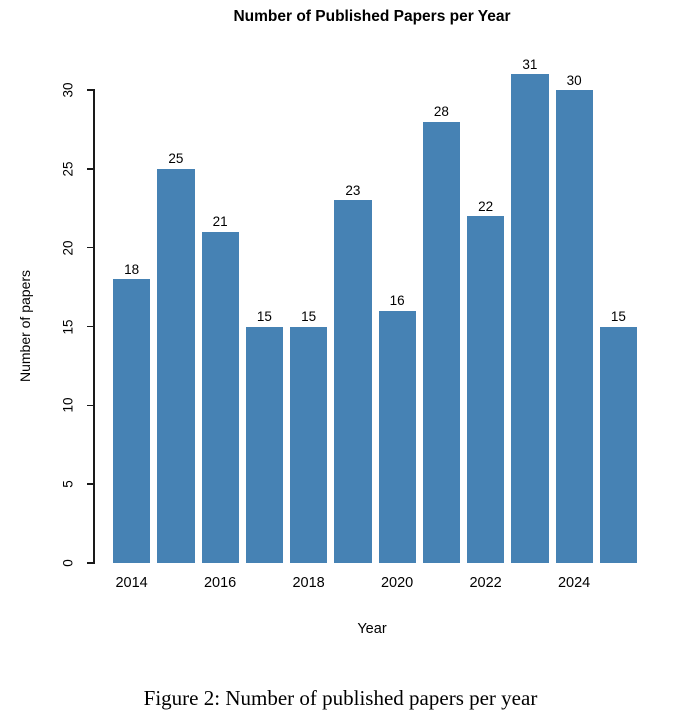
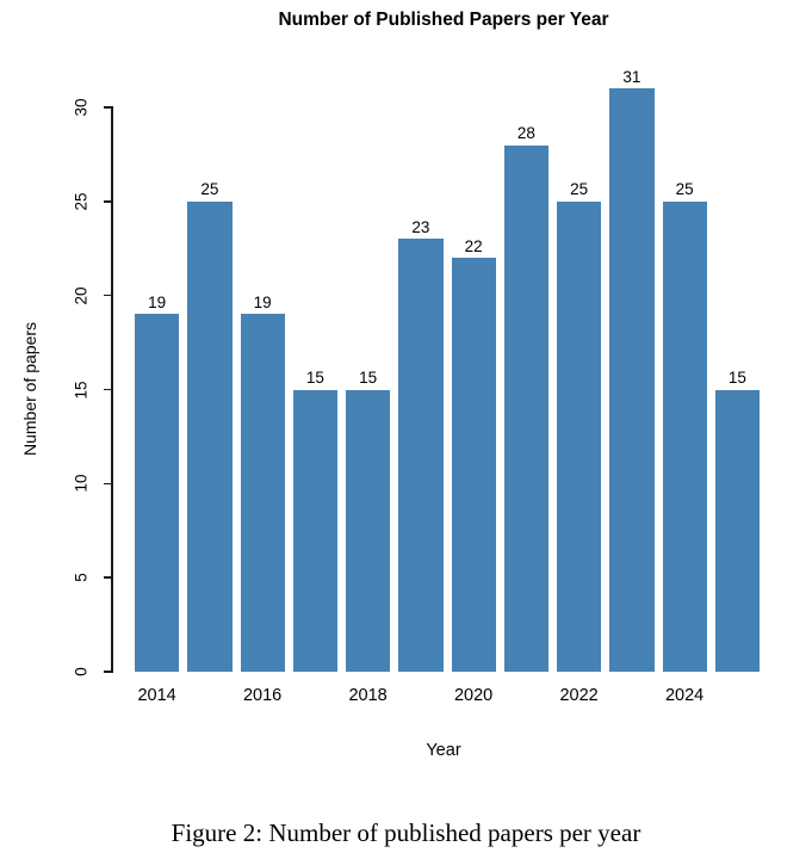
2014: 18 -> 19
2016: 21 -> 19
2020: 16 -> 22
2022: 22 -> 25
2024: 30 -> 25
